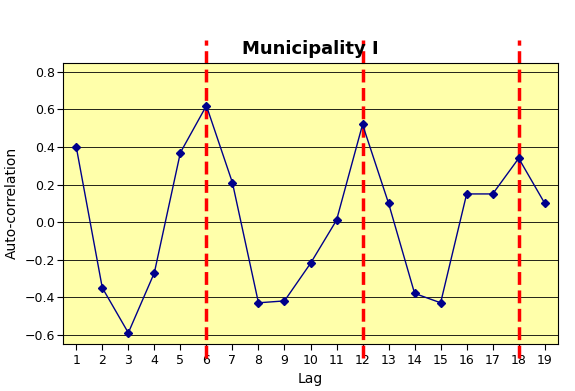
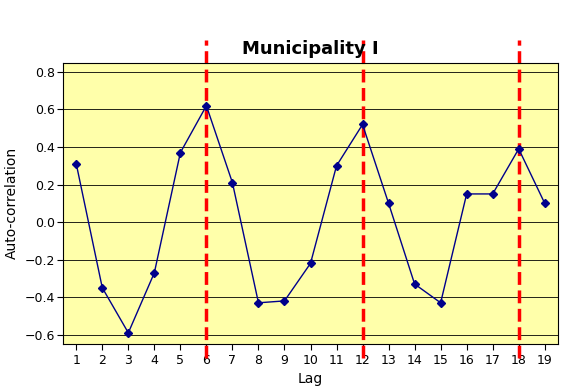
1: 0.40 -> 0.31
11: 0.01 -> 0.30
14: -0.38 -> -0.33
18: 0.34 -> 0.39
